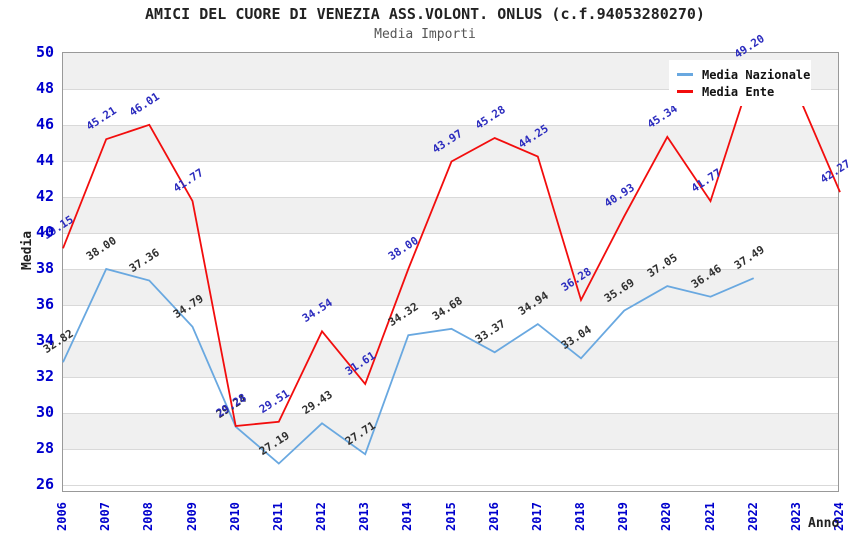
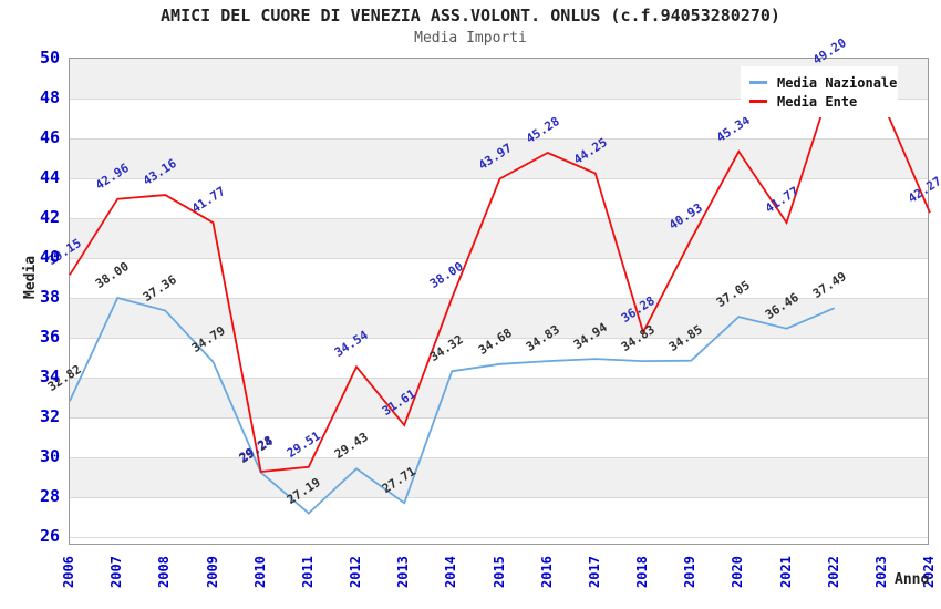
Media Ente/2007: 45.21 -> 42.96
Media Ente/2008: 46.01 -> 43.16
Media Nazionale/2016: 33.37 -> 34.83
Media Nazionale/2018: 33.04 -> 34.83
Media Nazionale/2019: 35.69 -> 34.85
